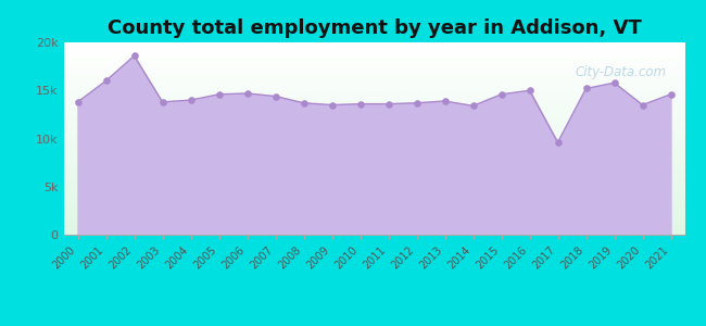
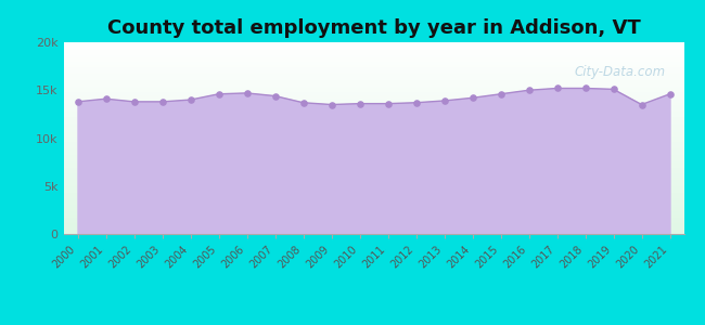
2001: 16.0k -> 14.1k
2002: 18.6k -> 13.8k
2014: 13.4k -> 14.2k
2017: 9.6k -> 15.2k
2019: 15.8k -> 15.1k
